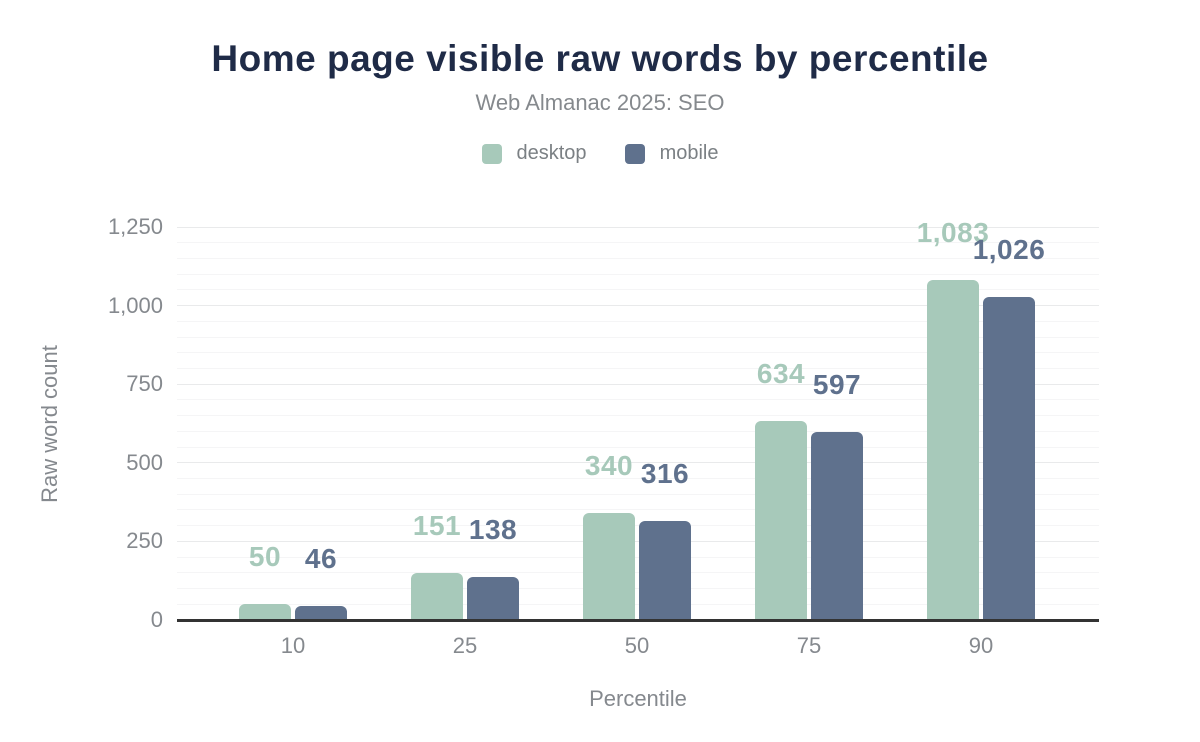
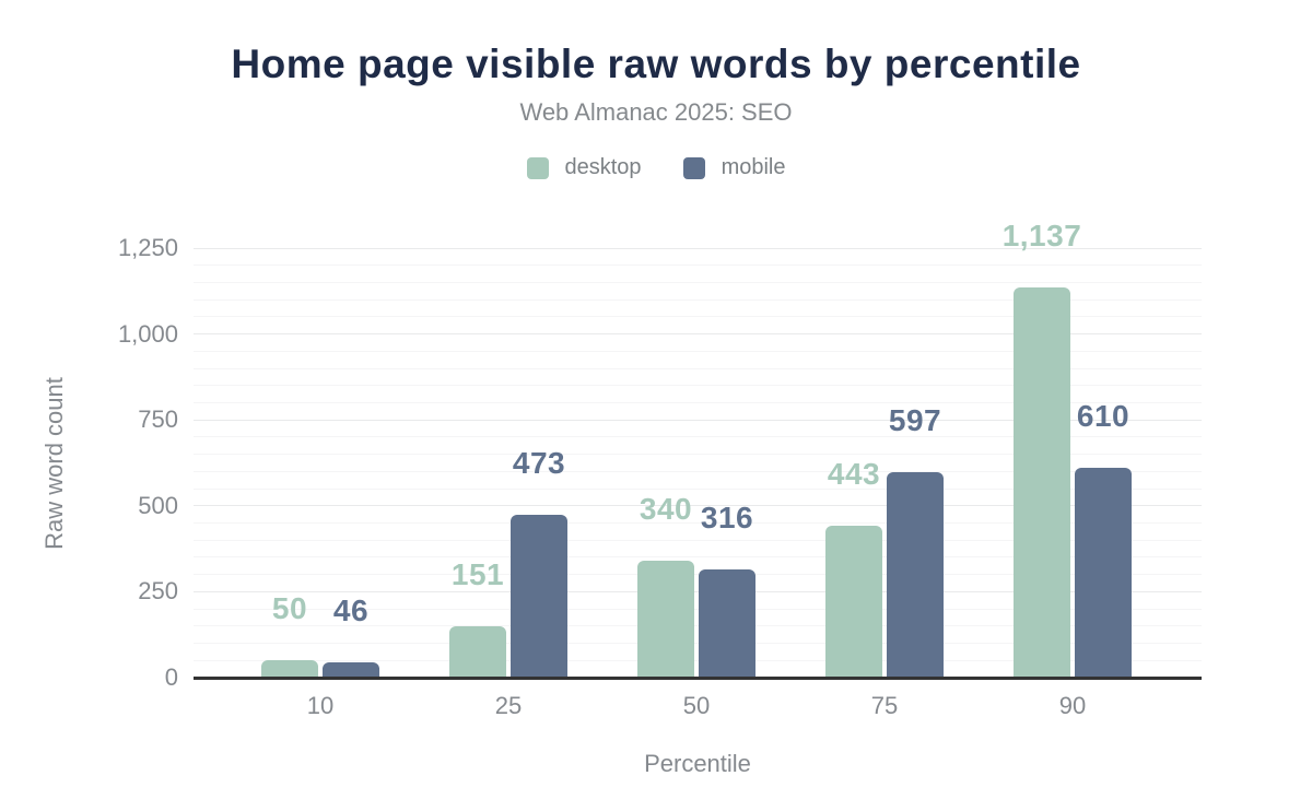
mobile/25: 138 -> 473
desktop/75: 634 -> 443
desktop/90: 1,083 -> 1,137
mobile/90: 1,026 -> 610
